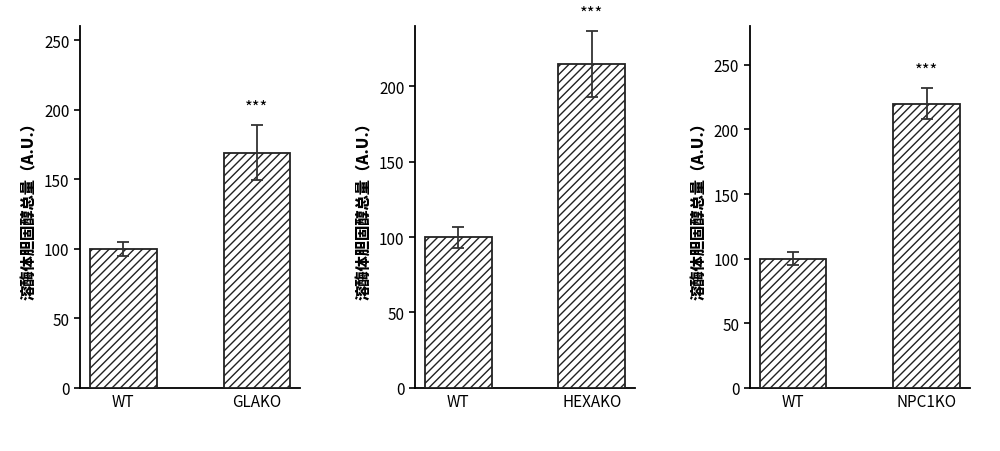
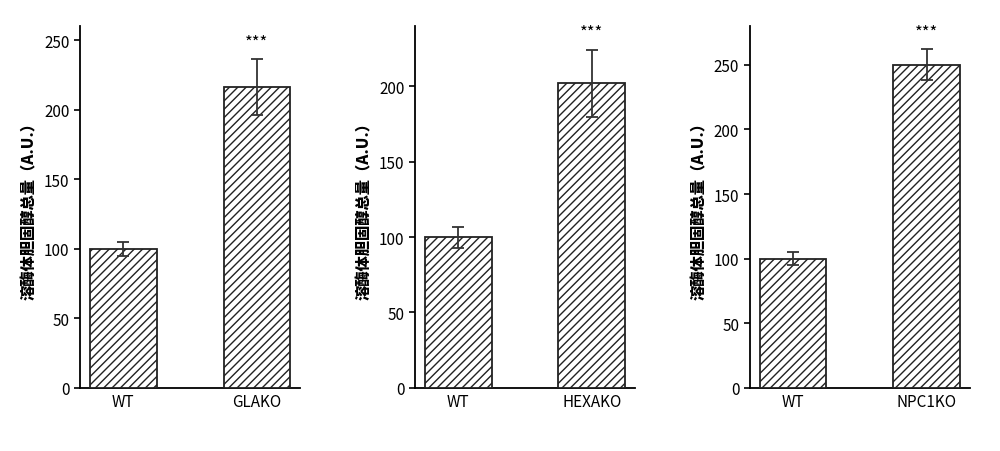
GLAKO: 169 -> 216
HEXAKO: 215 -> 202
NPC1KO: 220 -> 250
